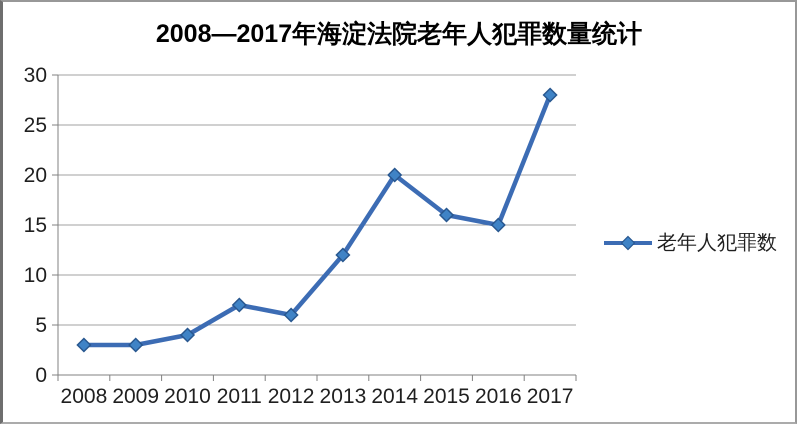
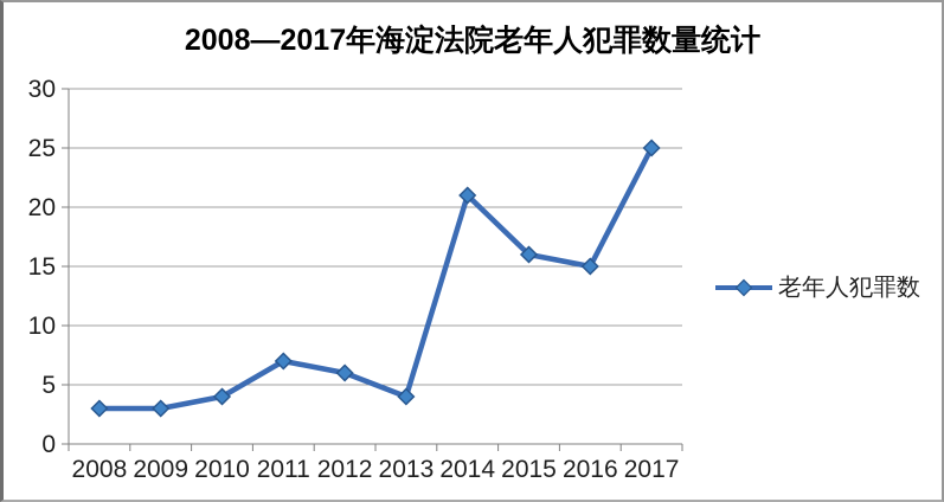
2013: 12 -> 4
2014: 20 -> 21
2017: 28 -> 25
